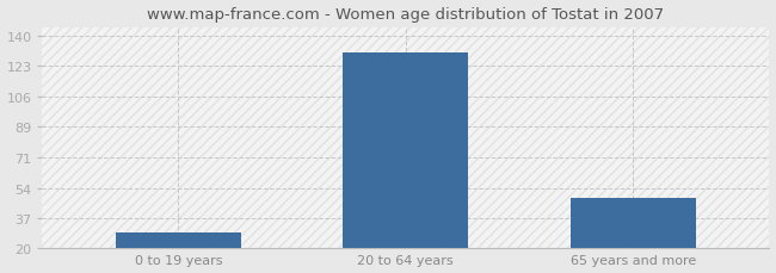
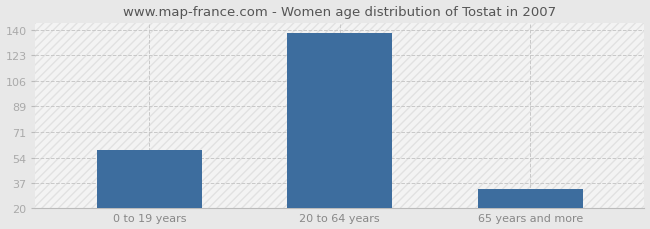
0 to 19 years: 29 -> 59
20 to 64 years: 131 -> 138
65 years and more: 48 -> 33
